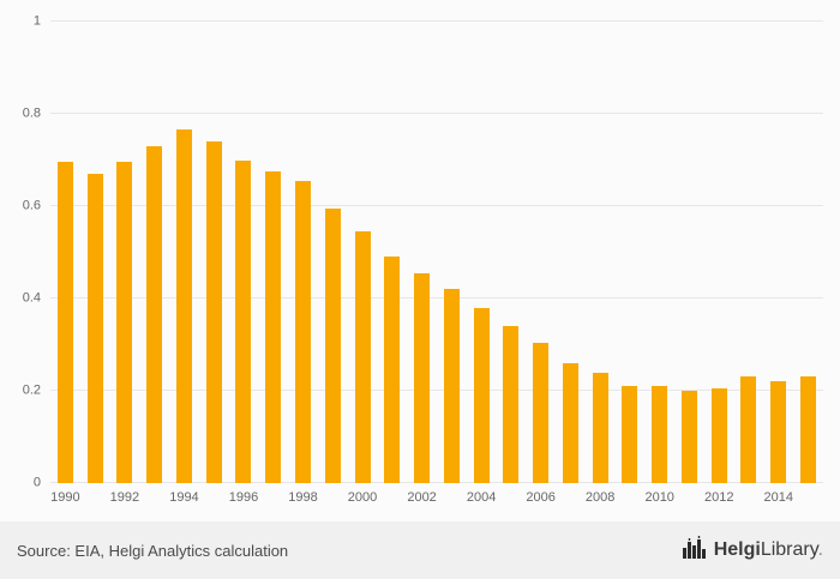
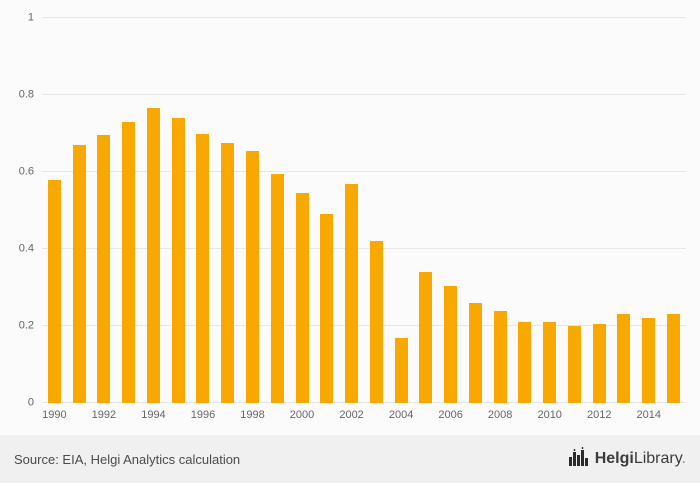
1990: 0.69 -> 0.58
2002: 0.46 -> 0.57
2004: 0.38 -> 0.17
